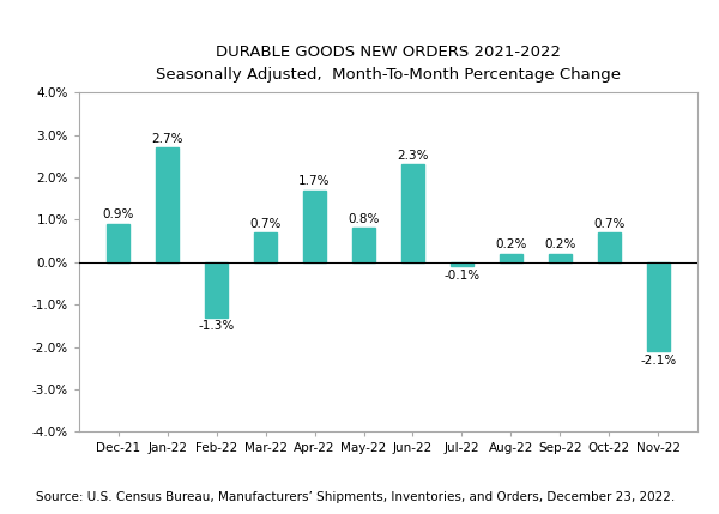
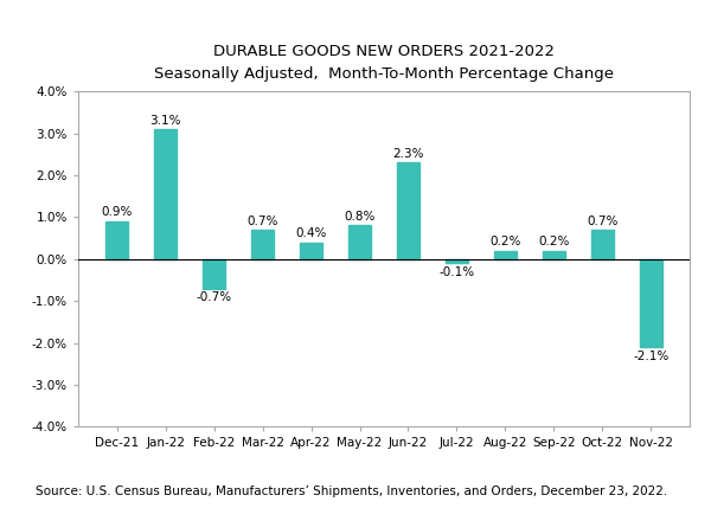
Jan-22: 2.7% -> 3.1%
Feb-22: -1.3% -> -0.7%
Apr-22: 1.7% -> 0.4%
